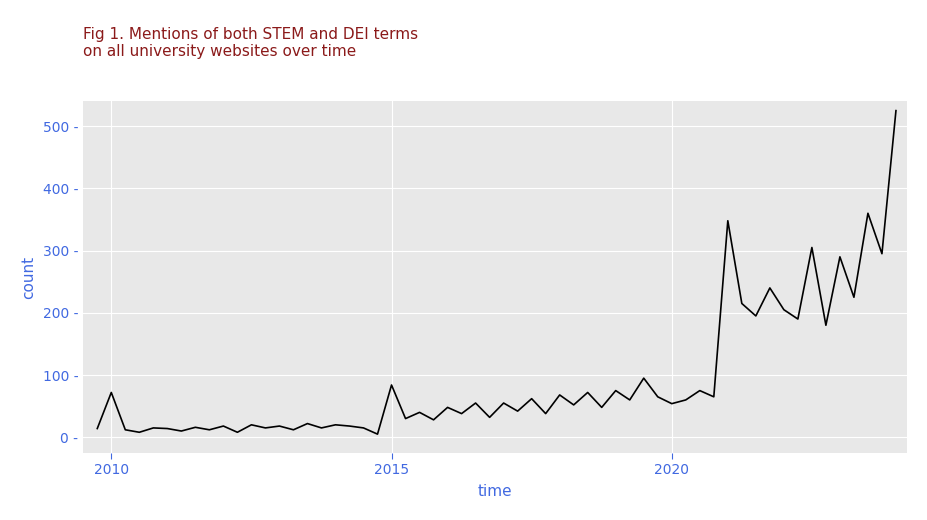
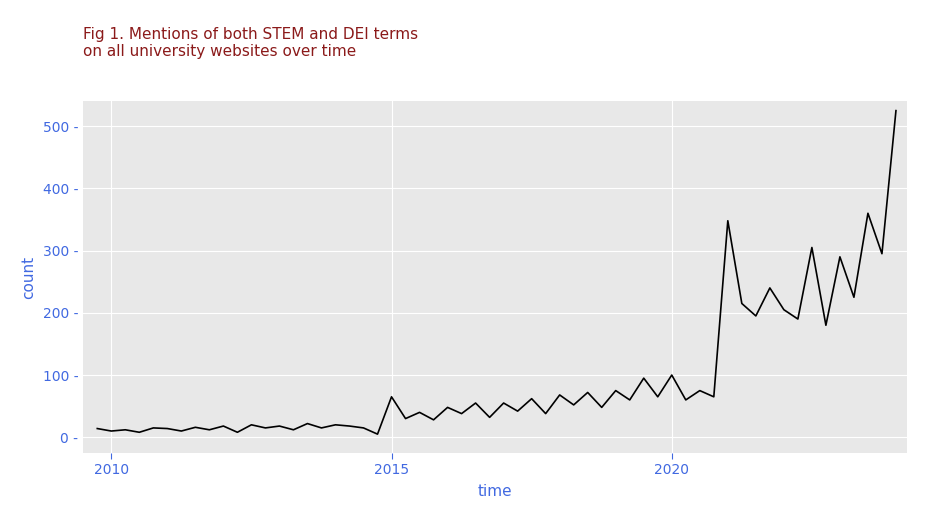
2010: 72 - -> 10 -
2015: 84 - -> 65 -
2020: 54 - -> 100 -
